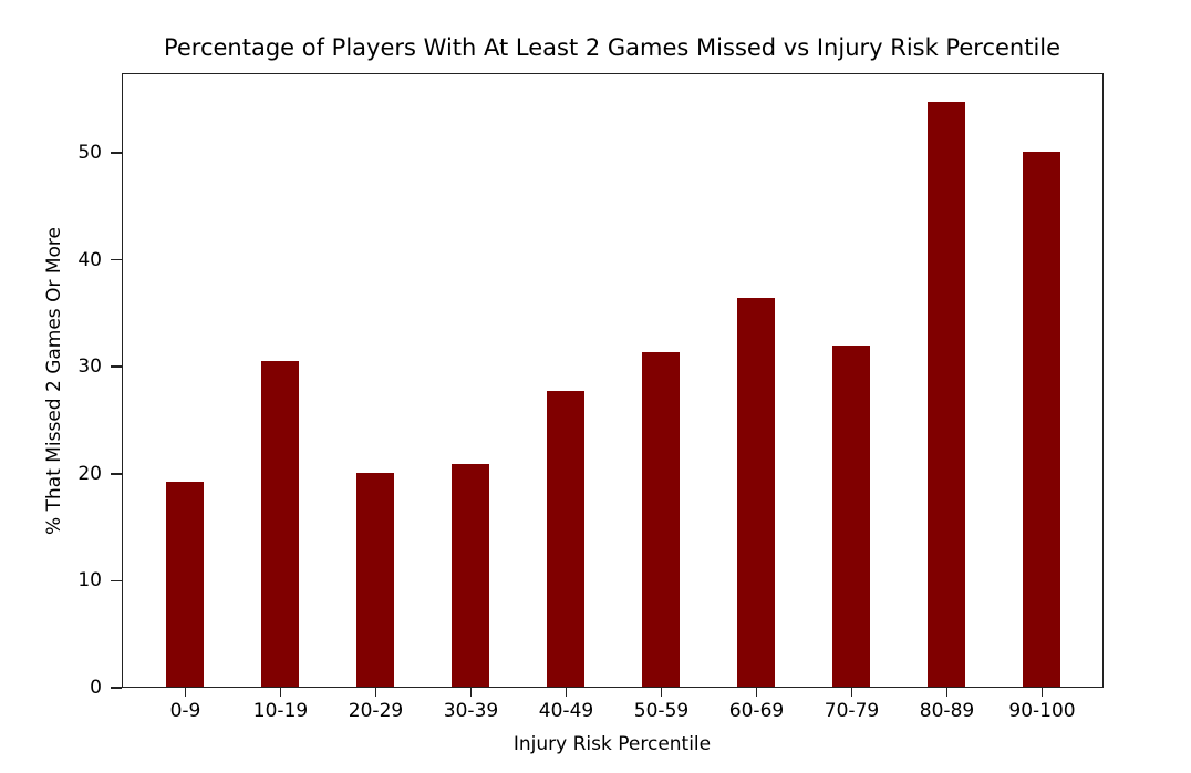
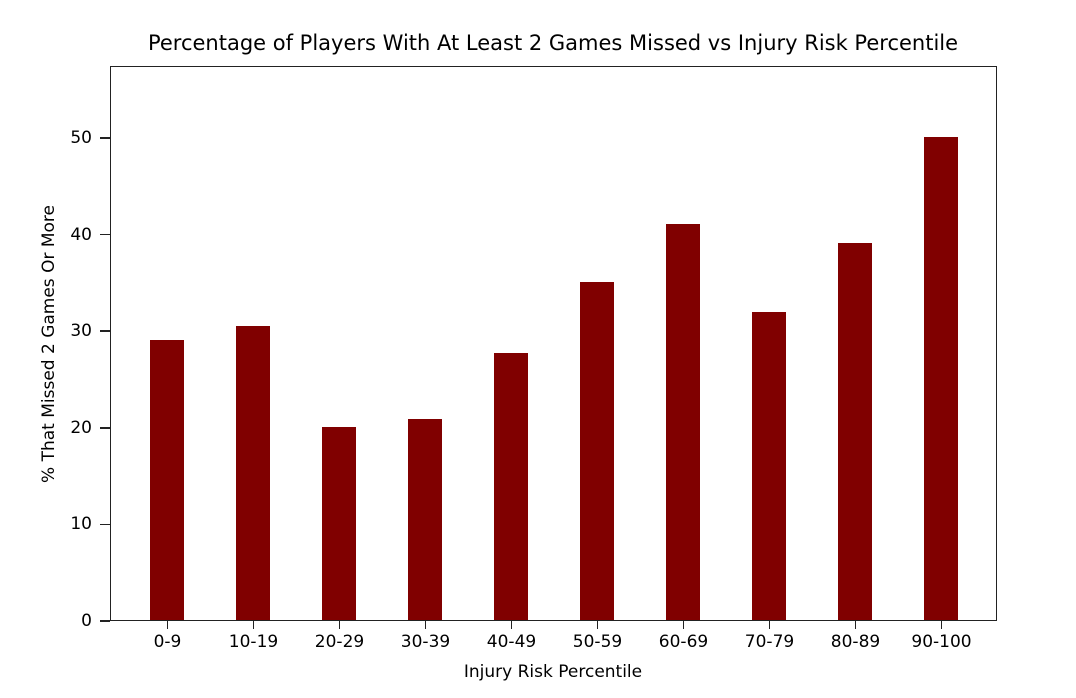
0-9: 19 -> 29
50-59: 31 -> 35
60-69: 36 -> 41
80-89: 55 -> 39
